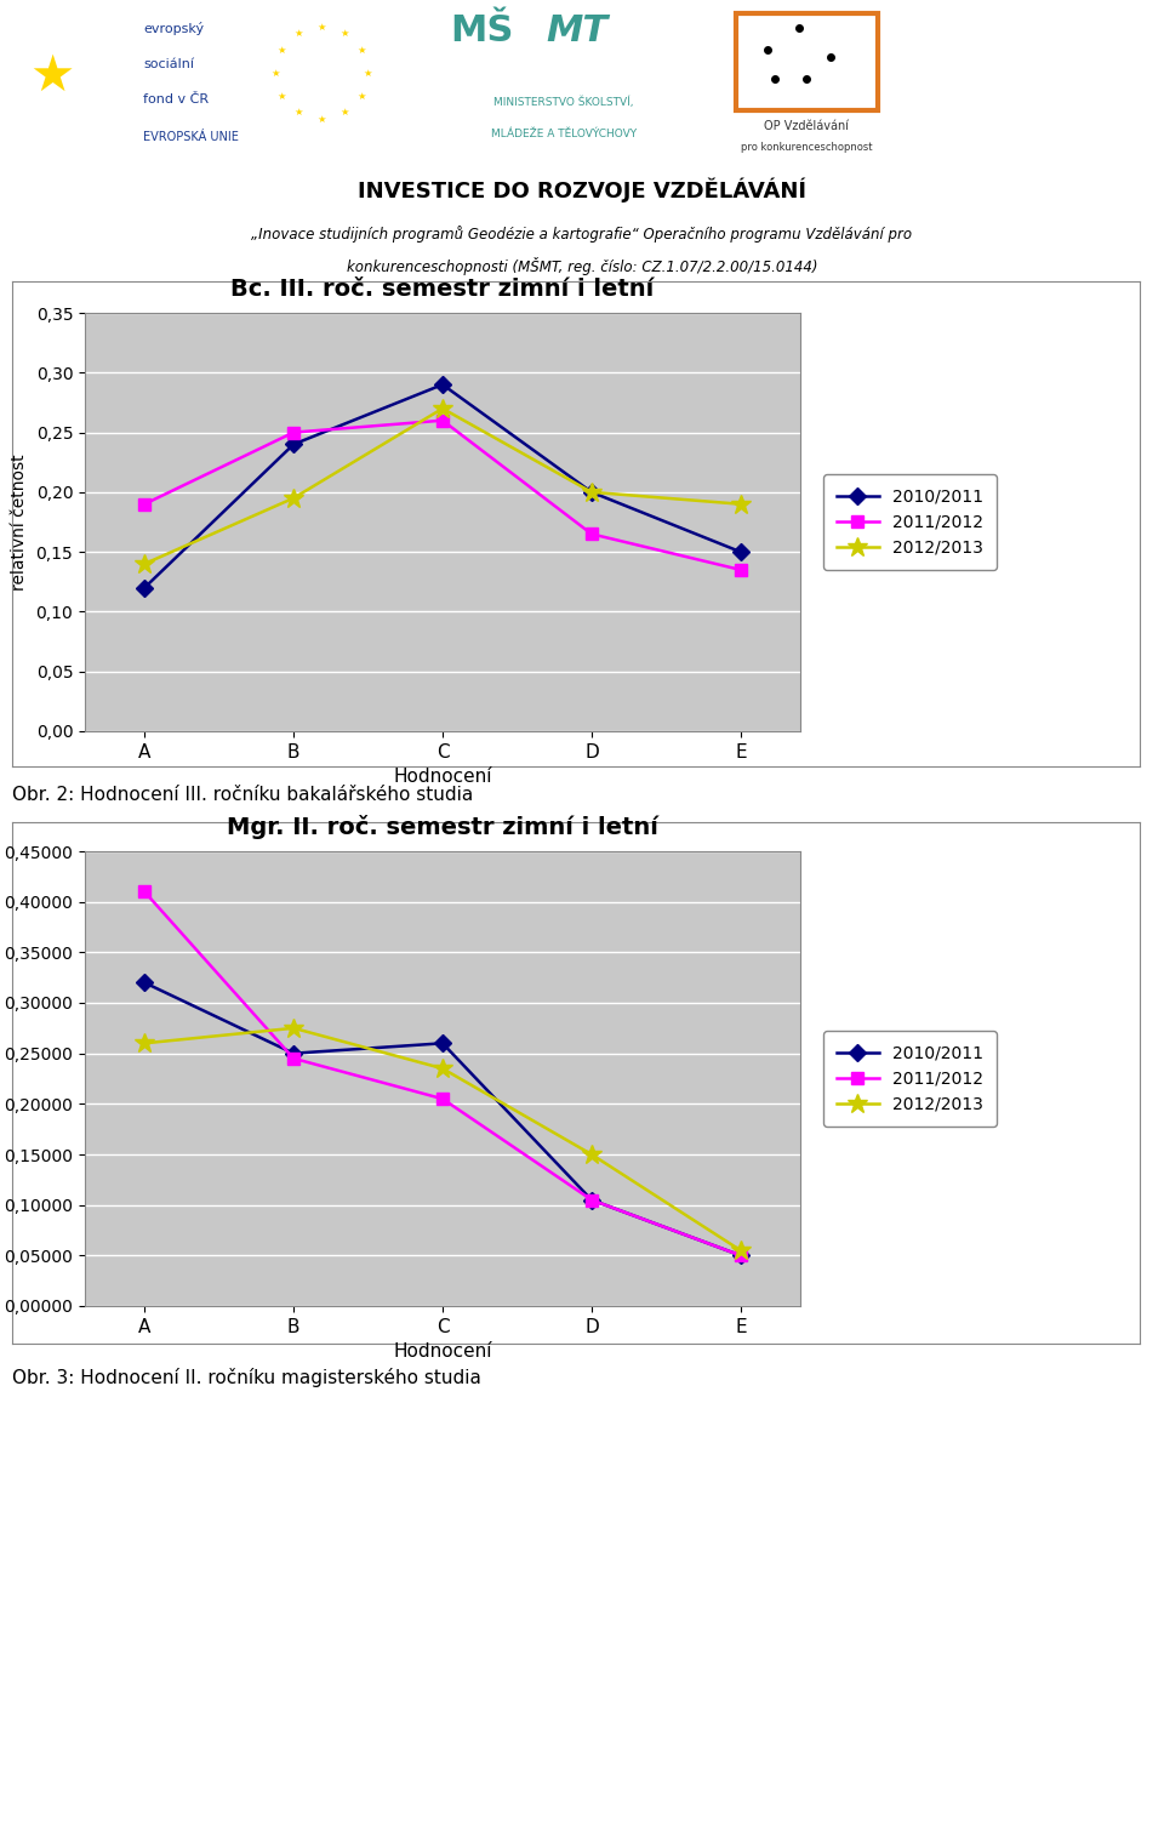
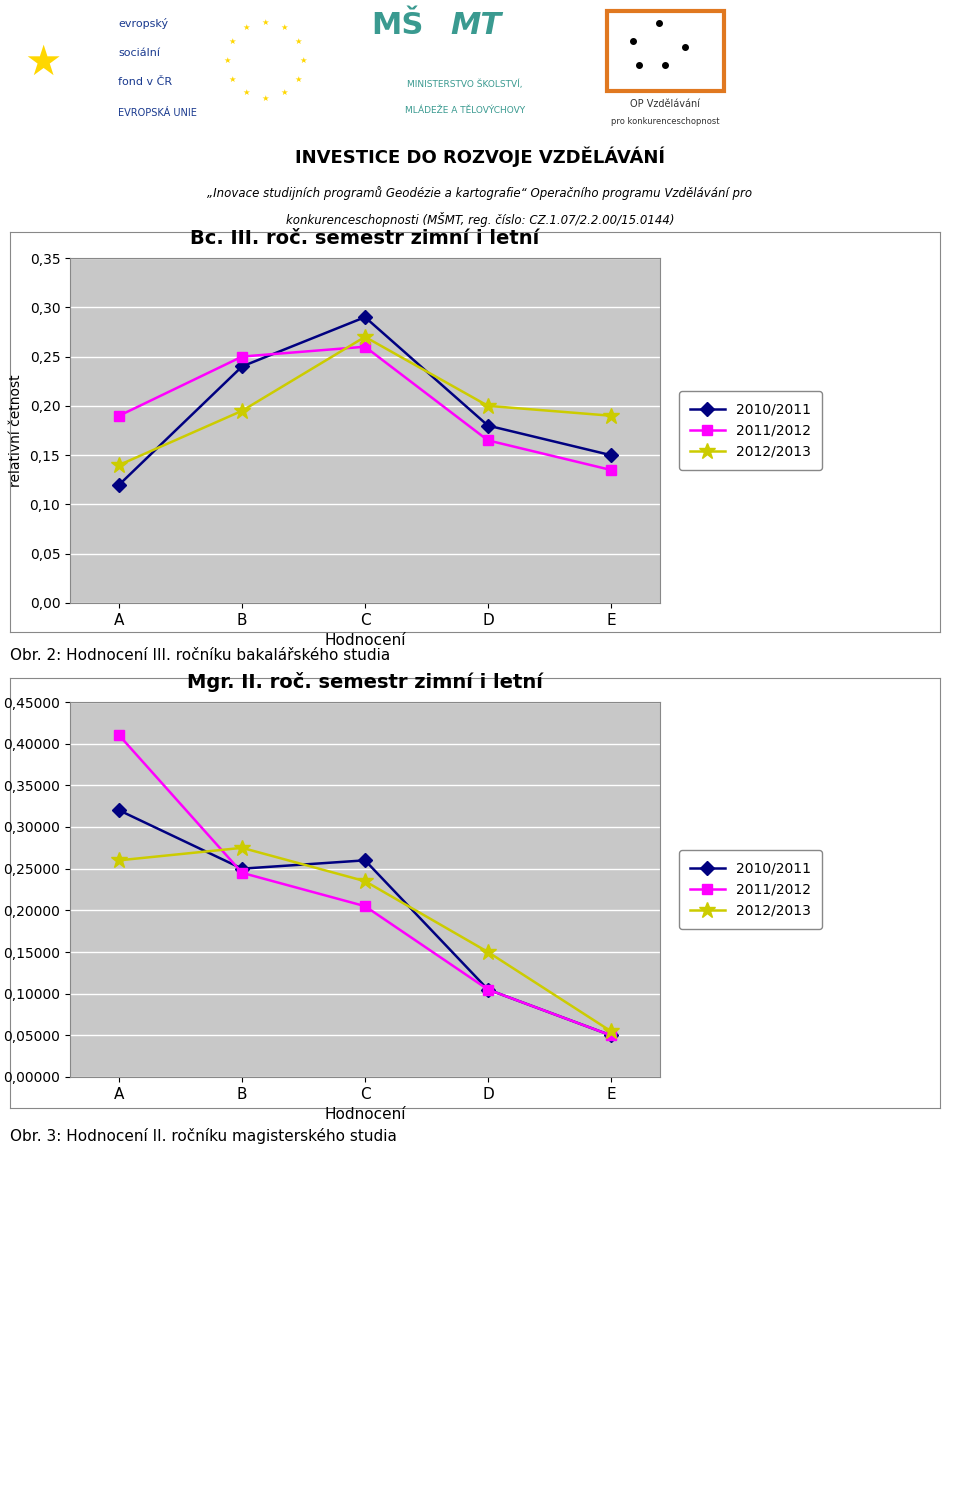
Bc. III. roč. semestr zimní i letní/2010/2011/D: 0,20 -> 0,18
